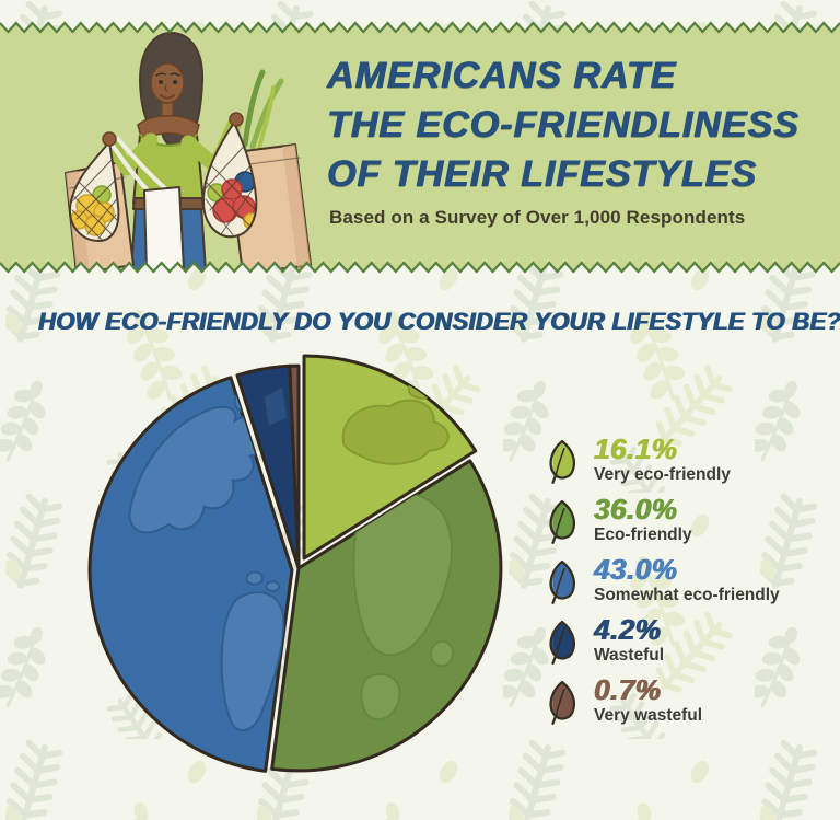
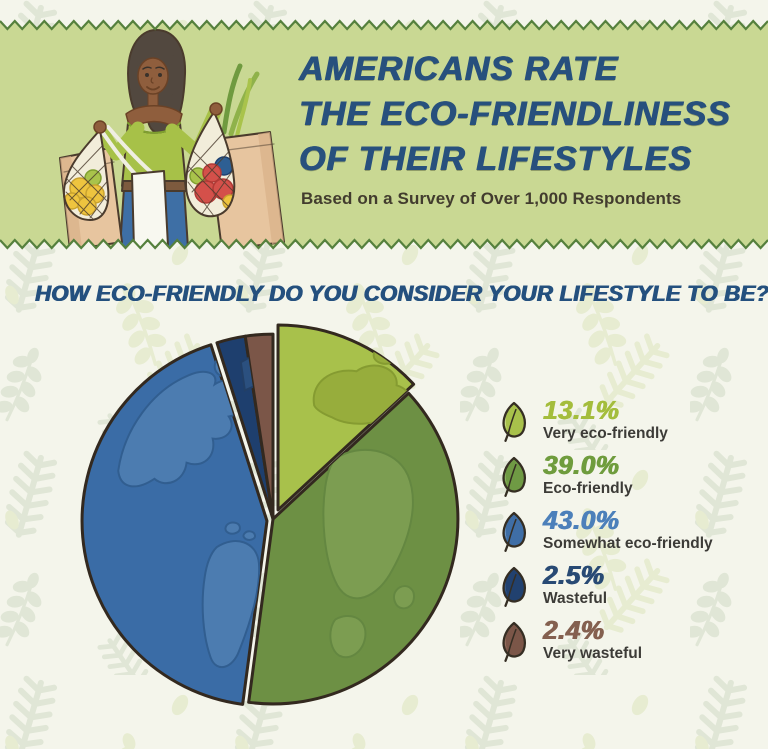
Very eco-friendly: 16.1% -> 13.1%
Eco-friendly: 36.0% -> 39.0%
Wasteful: 4.2% -> 2.5%
Very wasteful: 0.7% -> 2.4%
